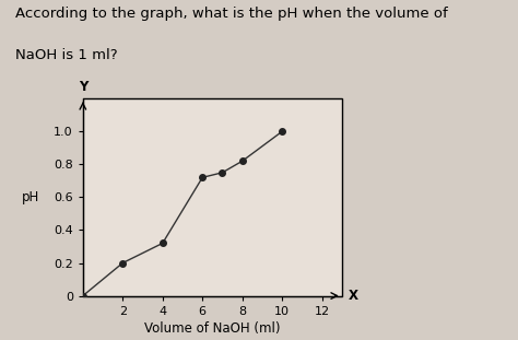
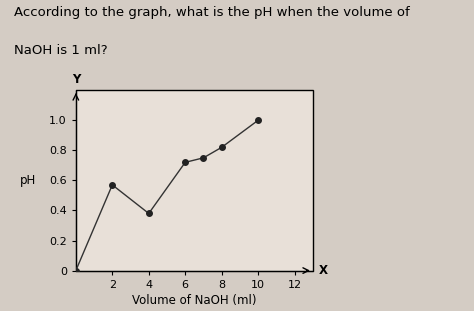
2: 0.20 -> 0.57
4: 0.32 -> 0.38
